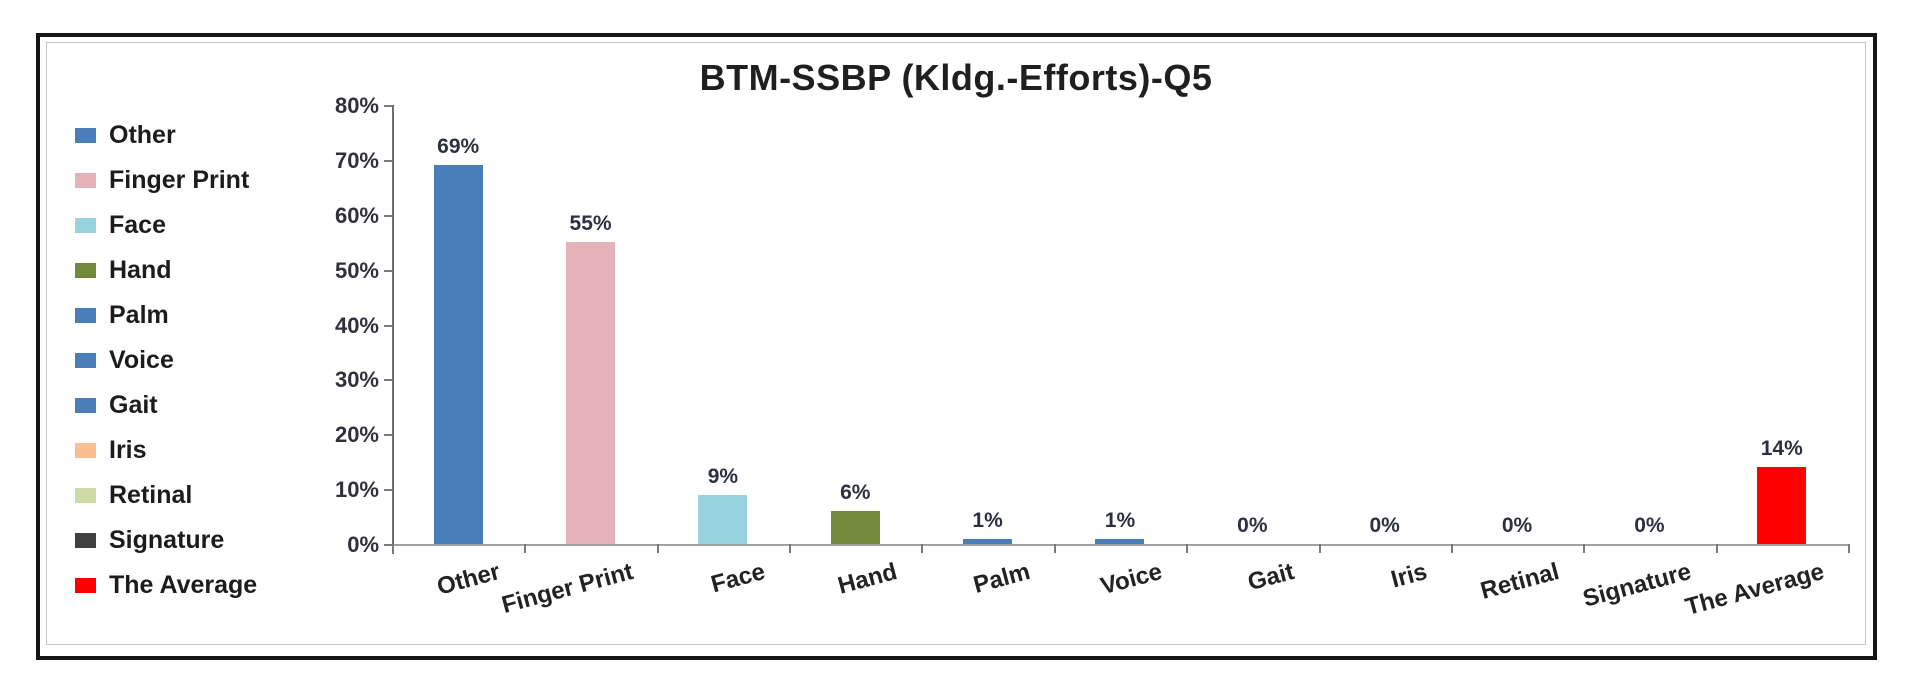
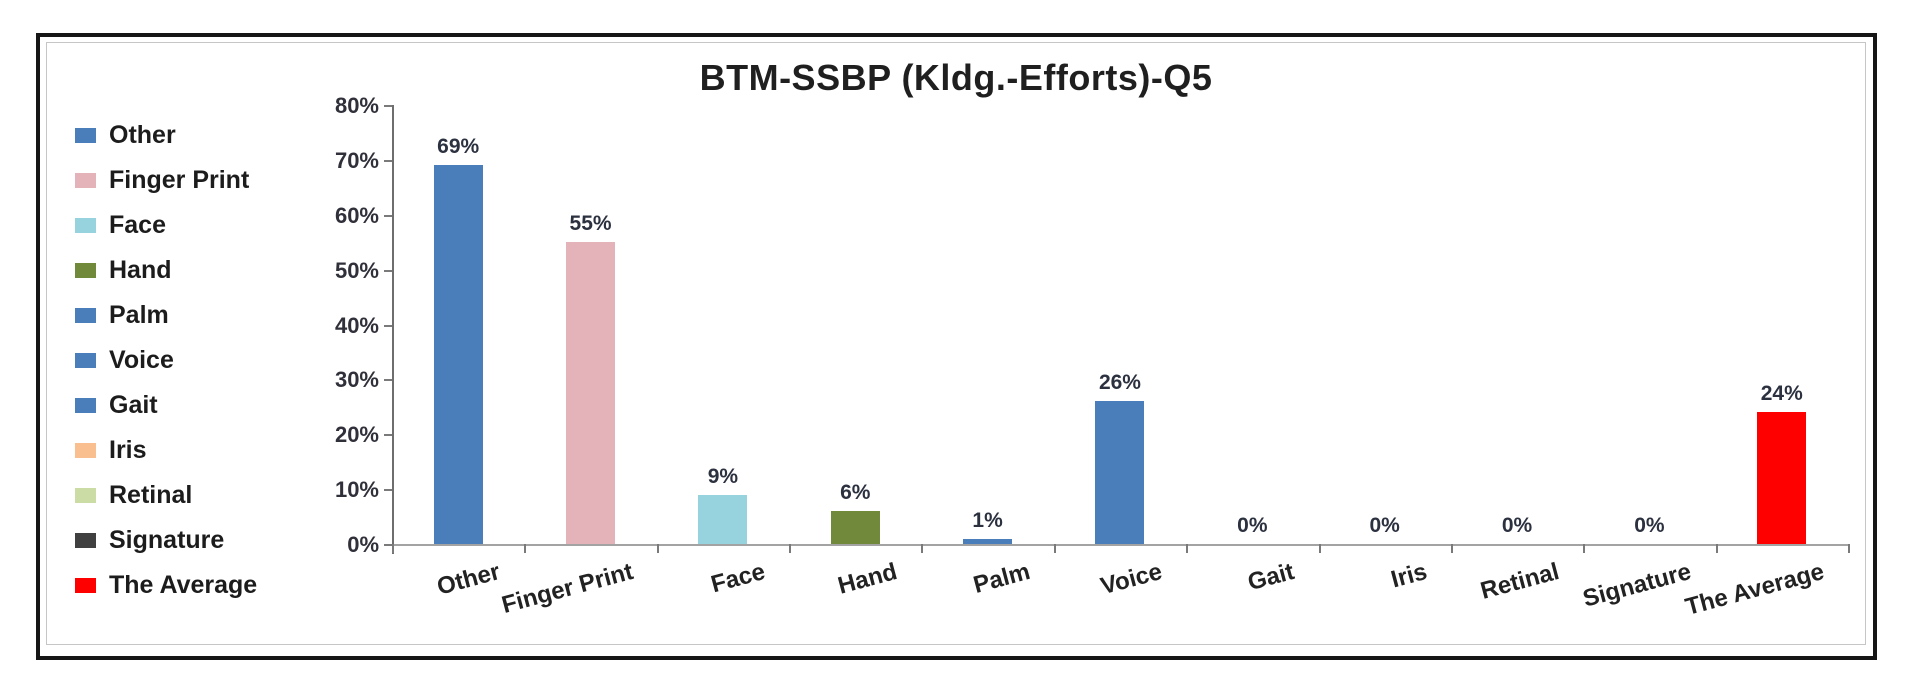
Voice: 1% -> 26%
The Average: 14% -> 24%
